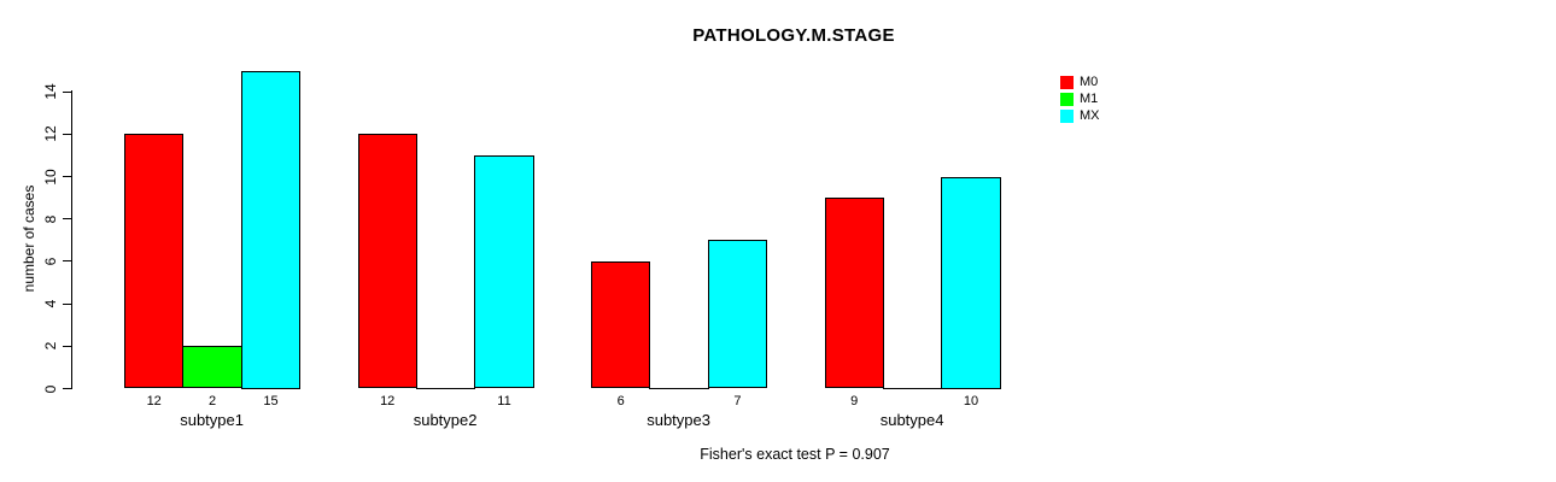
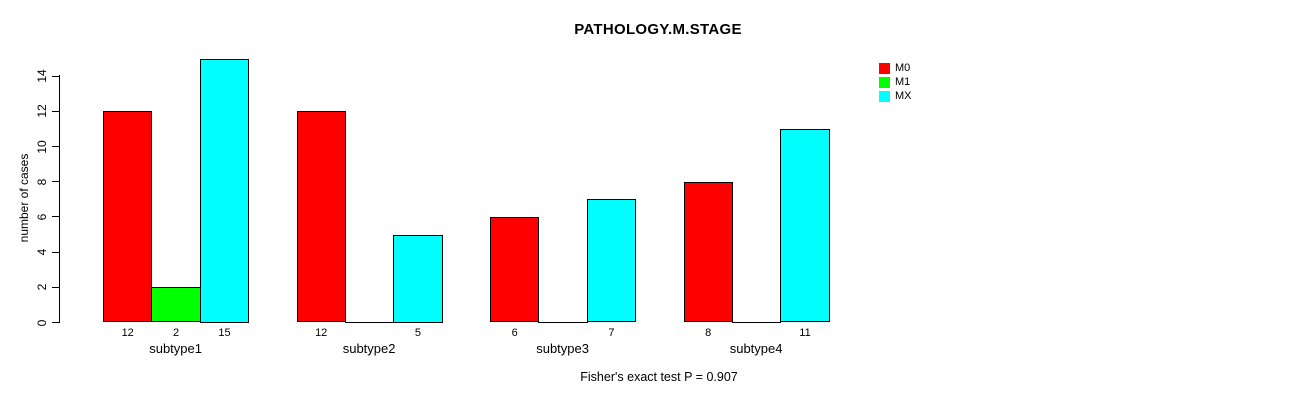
MX/subtype2: 11 -> 5
M0/subtype4: 9 -> 8
MX/subtype4: 10 -> 11
